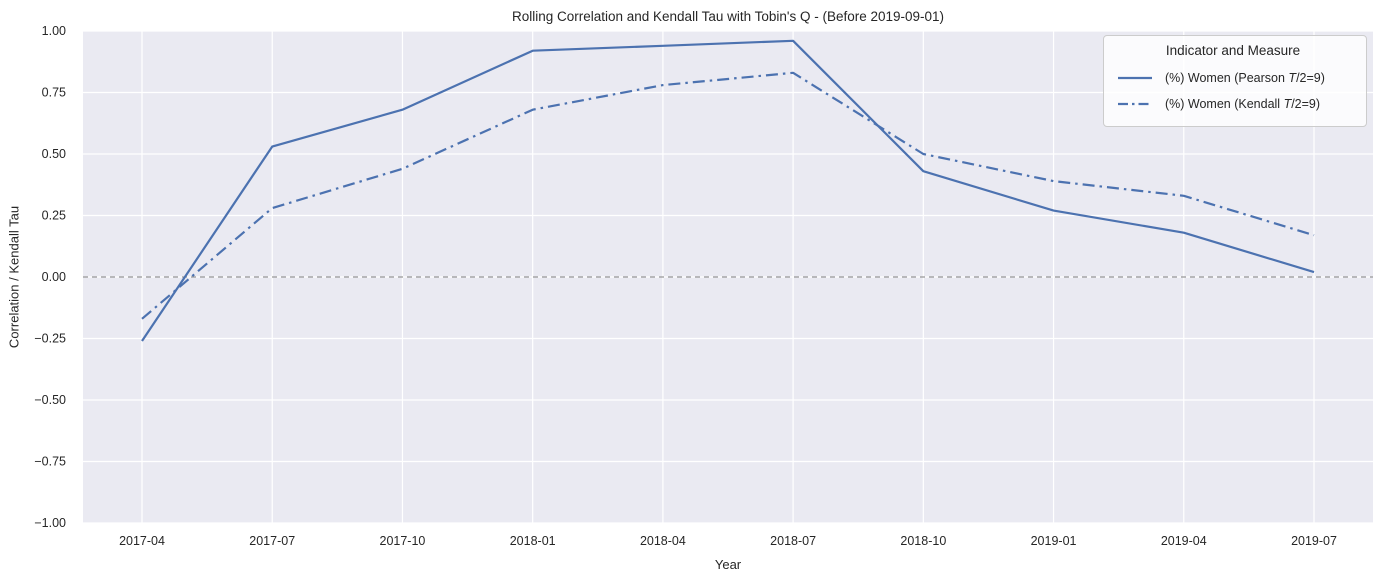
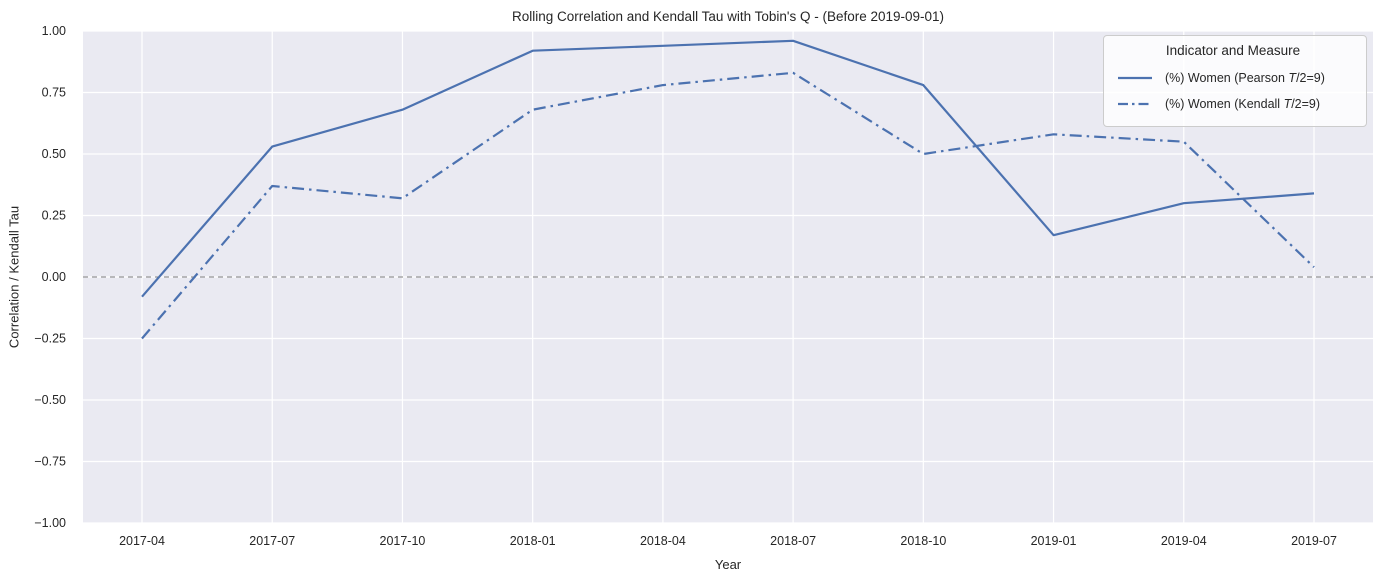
(%) Women (Pearson T/2=9)/2017-04: -0.26 -> -0.08
(%) Women (Kendall T/2=9)/2017-04: -0.17 -> -0.25
(%) Women (Kendall T/2=9)/2017-07: 0.28 -> 0.37
(%) Women (Kendall T/2=9)/2017-10: 0.44 -> 0.32
(%) Women (Pearson T/2=9)/2018-10: 0.43 -> 0.78
(%) Women (Pearson T/2=9)/2019-01: 0.27 -> 0.17
(%) Women (Kendall T/2=9)/2019-01: 0.39 -> 0.58
(%) Women (Pearson T/2=9)/2019-04: 0.18 -> 0.30
(%) Women (Kendall T/2=9)/2019-04: 0.33 -> 0.55
(%) Women (Pearson T/2=9)/2019-07: 0.02 -> 0.34
(%) Women (Kendall T/2=9)/2019-07: 0.17 -> 0.04
